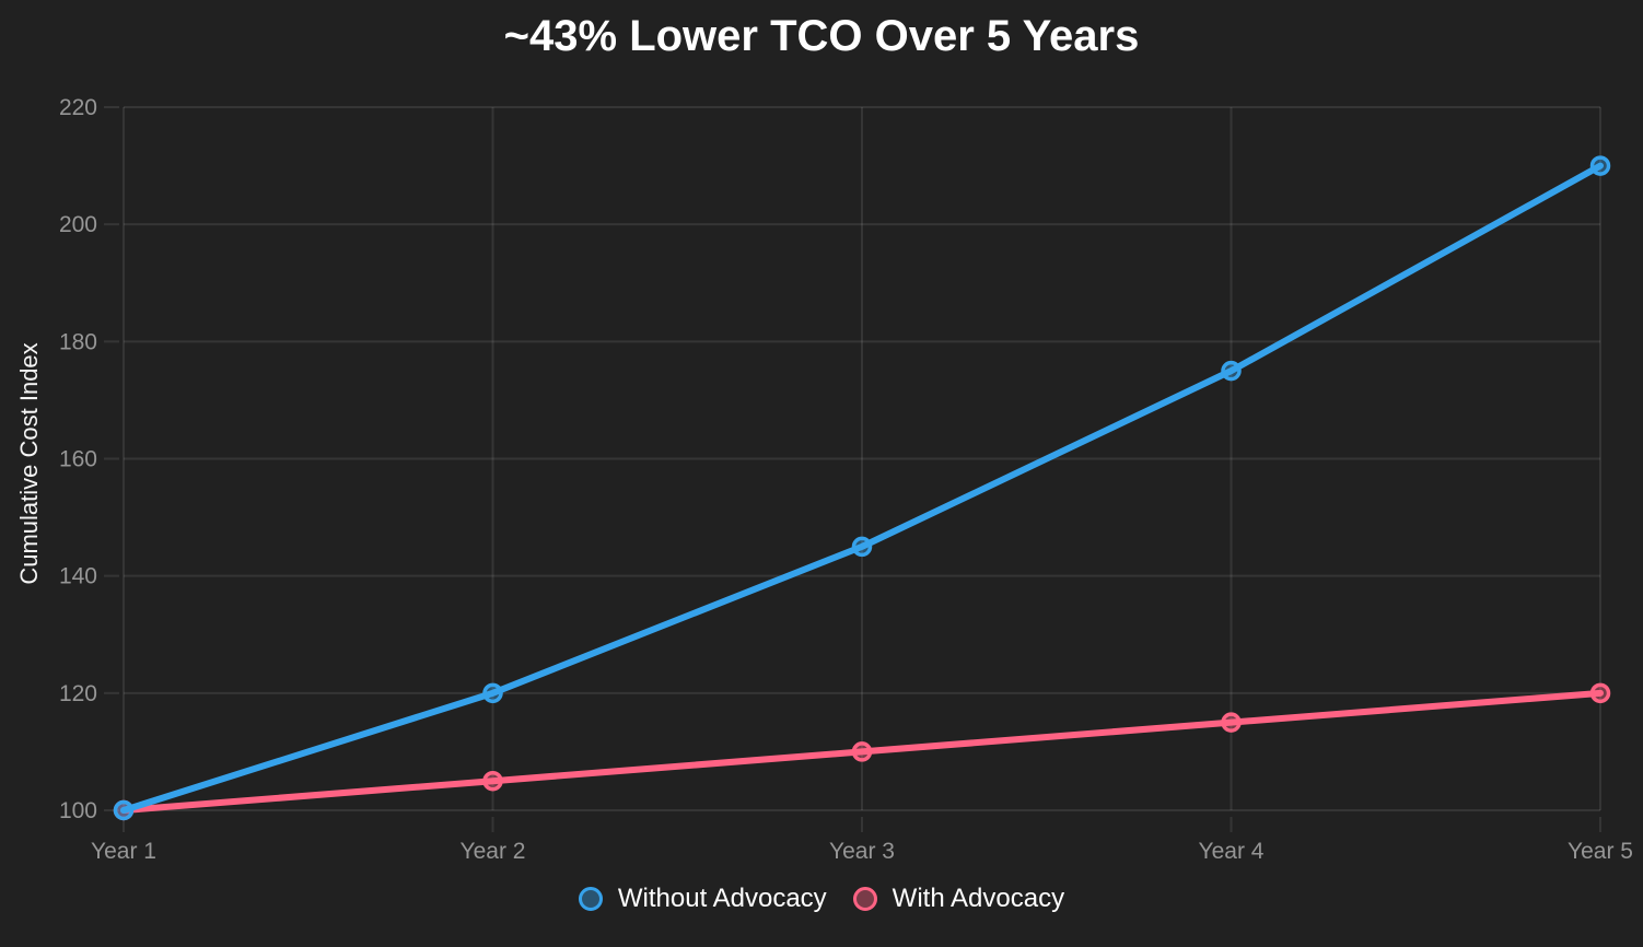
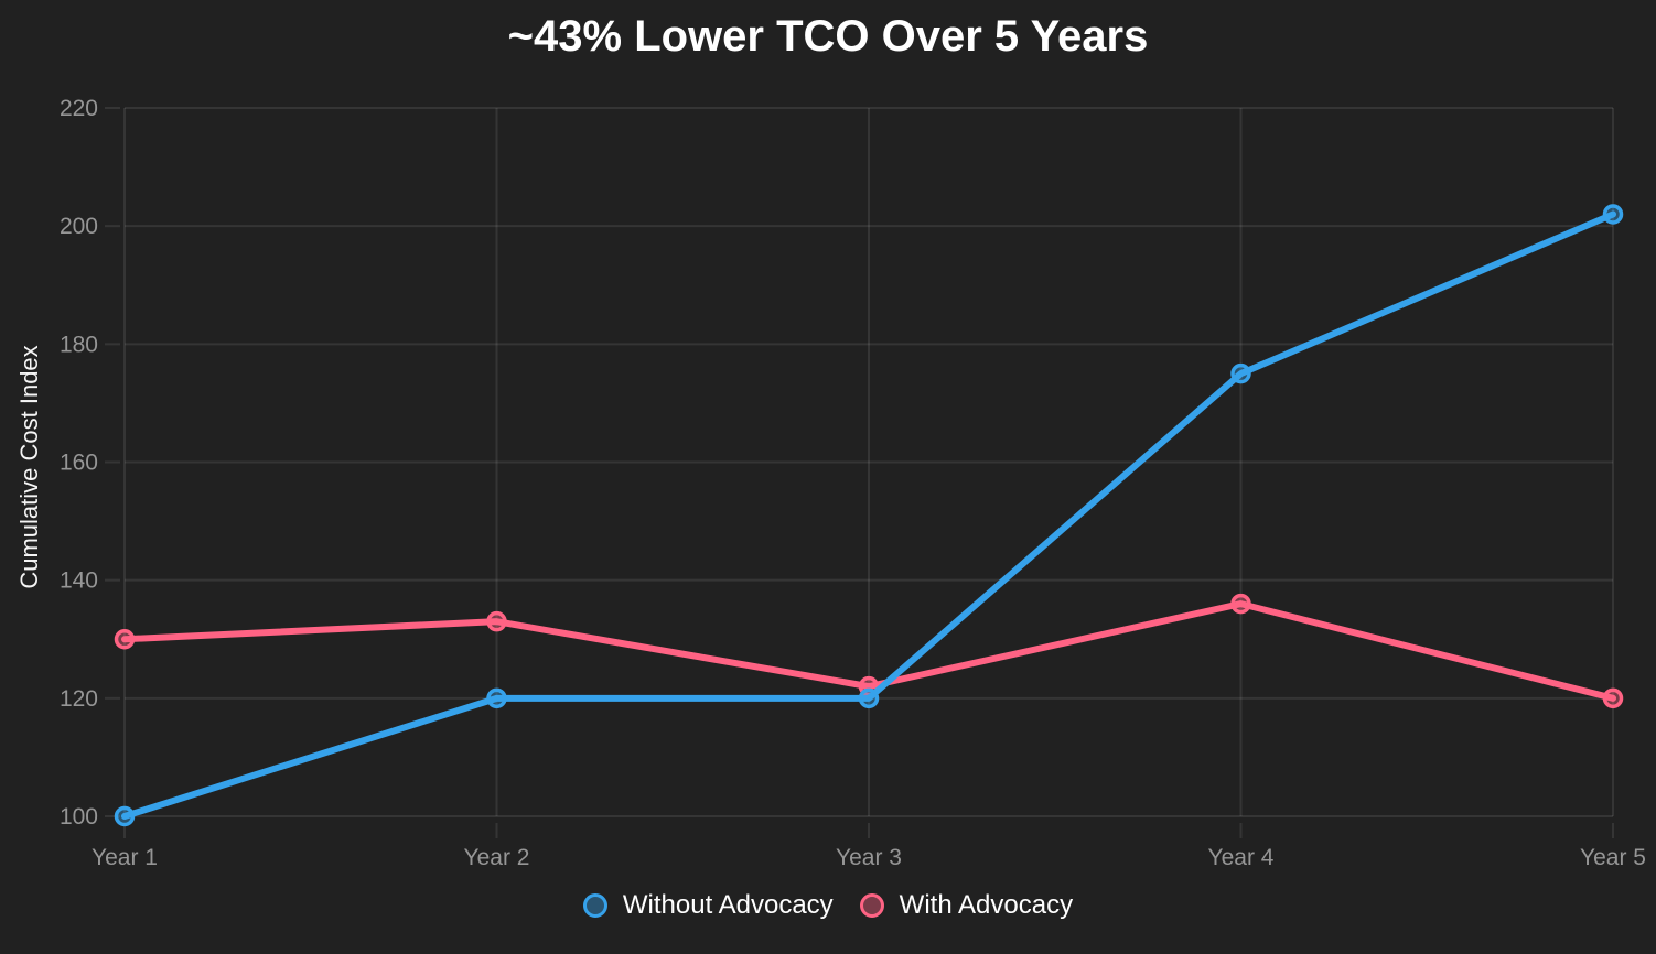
With Advocacy/Year 1: 100 -> 130
With Advocacy/Year 2: 105 -> 133
Without Advocacy/Year 3: 145 -> 120
With Advocacy/Year 3: 110 -> 122
With Advocacy/Year 4: 115 -> 136
Without Advocacy/Year 5: 210 -> 202
